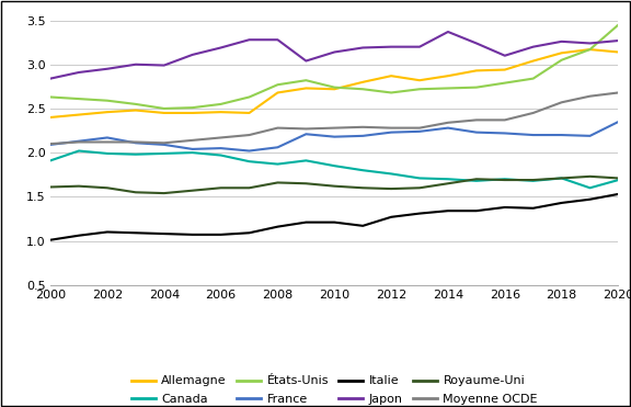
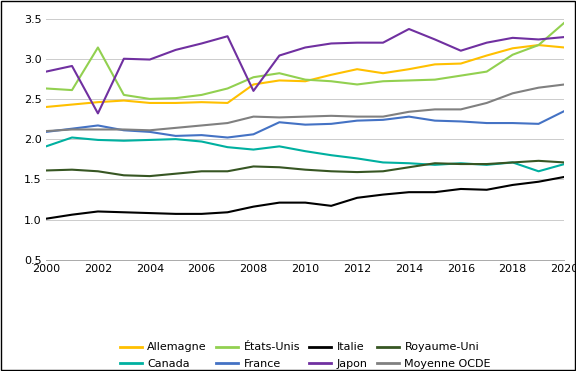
États-Unis/2002: 2.59 -> 3.14
Japon/2002: 2.95 -> 2.32
Japon/2008: 3.28 -> 2.60
